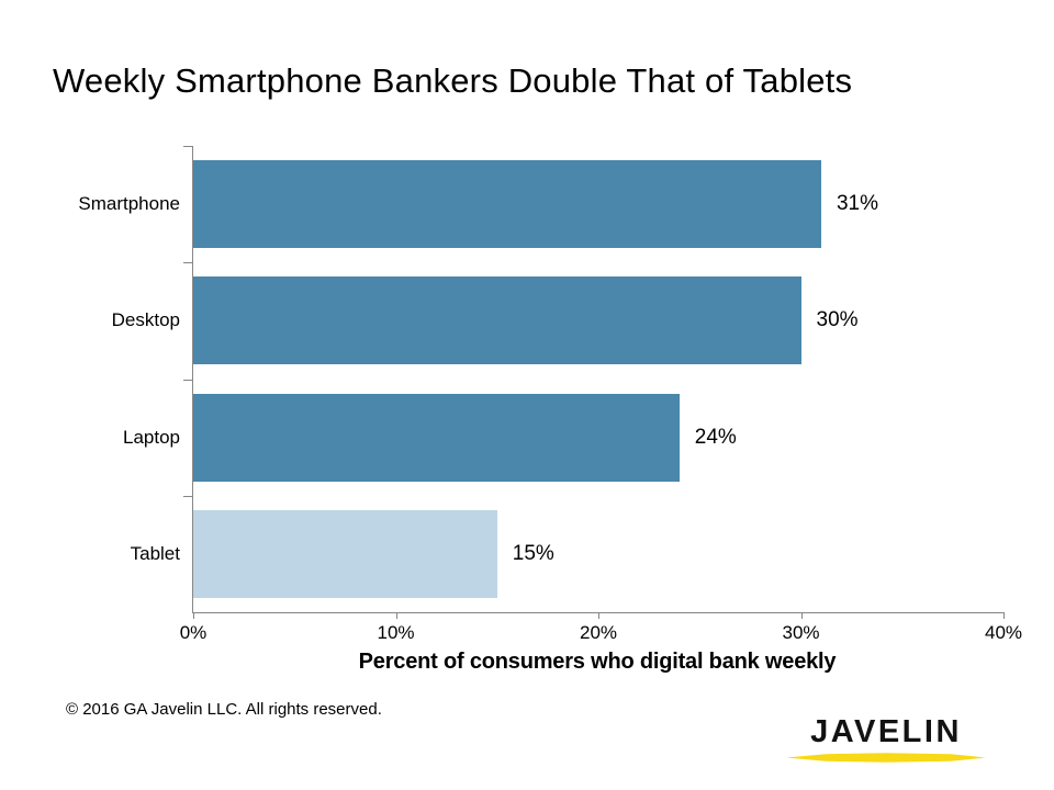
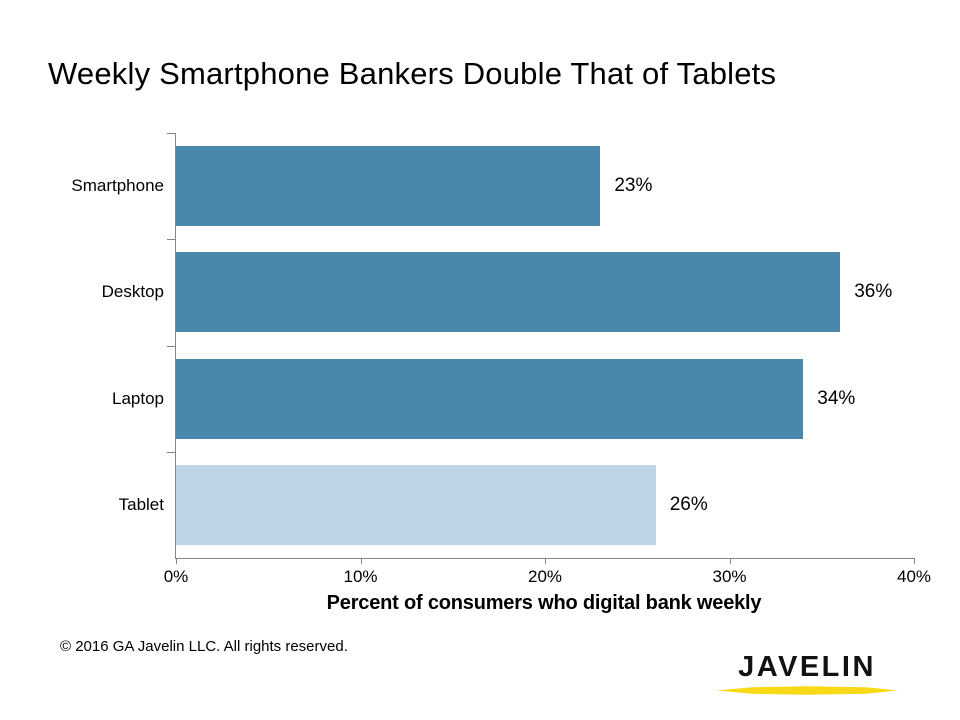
Smartphone: 31% -> 23%
Desktop: 30% -> 36%
Laptop: 24% -> 34%
Tablet: 15% -> 26%
